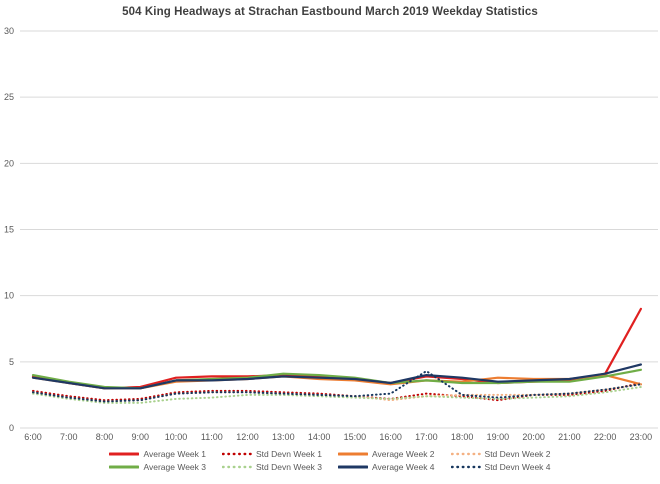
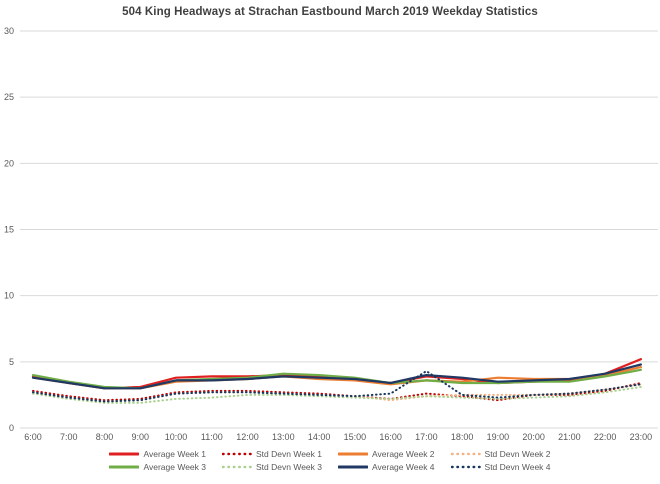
Average Week 1/23:00: 9.0 -> 5.2
Average Week 2/23:00: 3.3 -> 4.6
